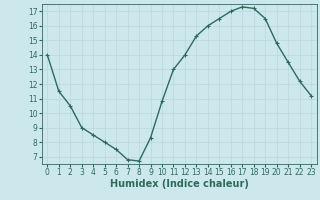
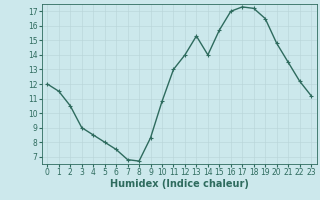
0: 14.0 -> 12.0
14: 16.0 -> 14.0
15: 16.5 -> 15.7
